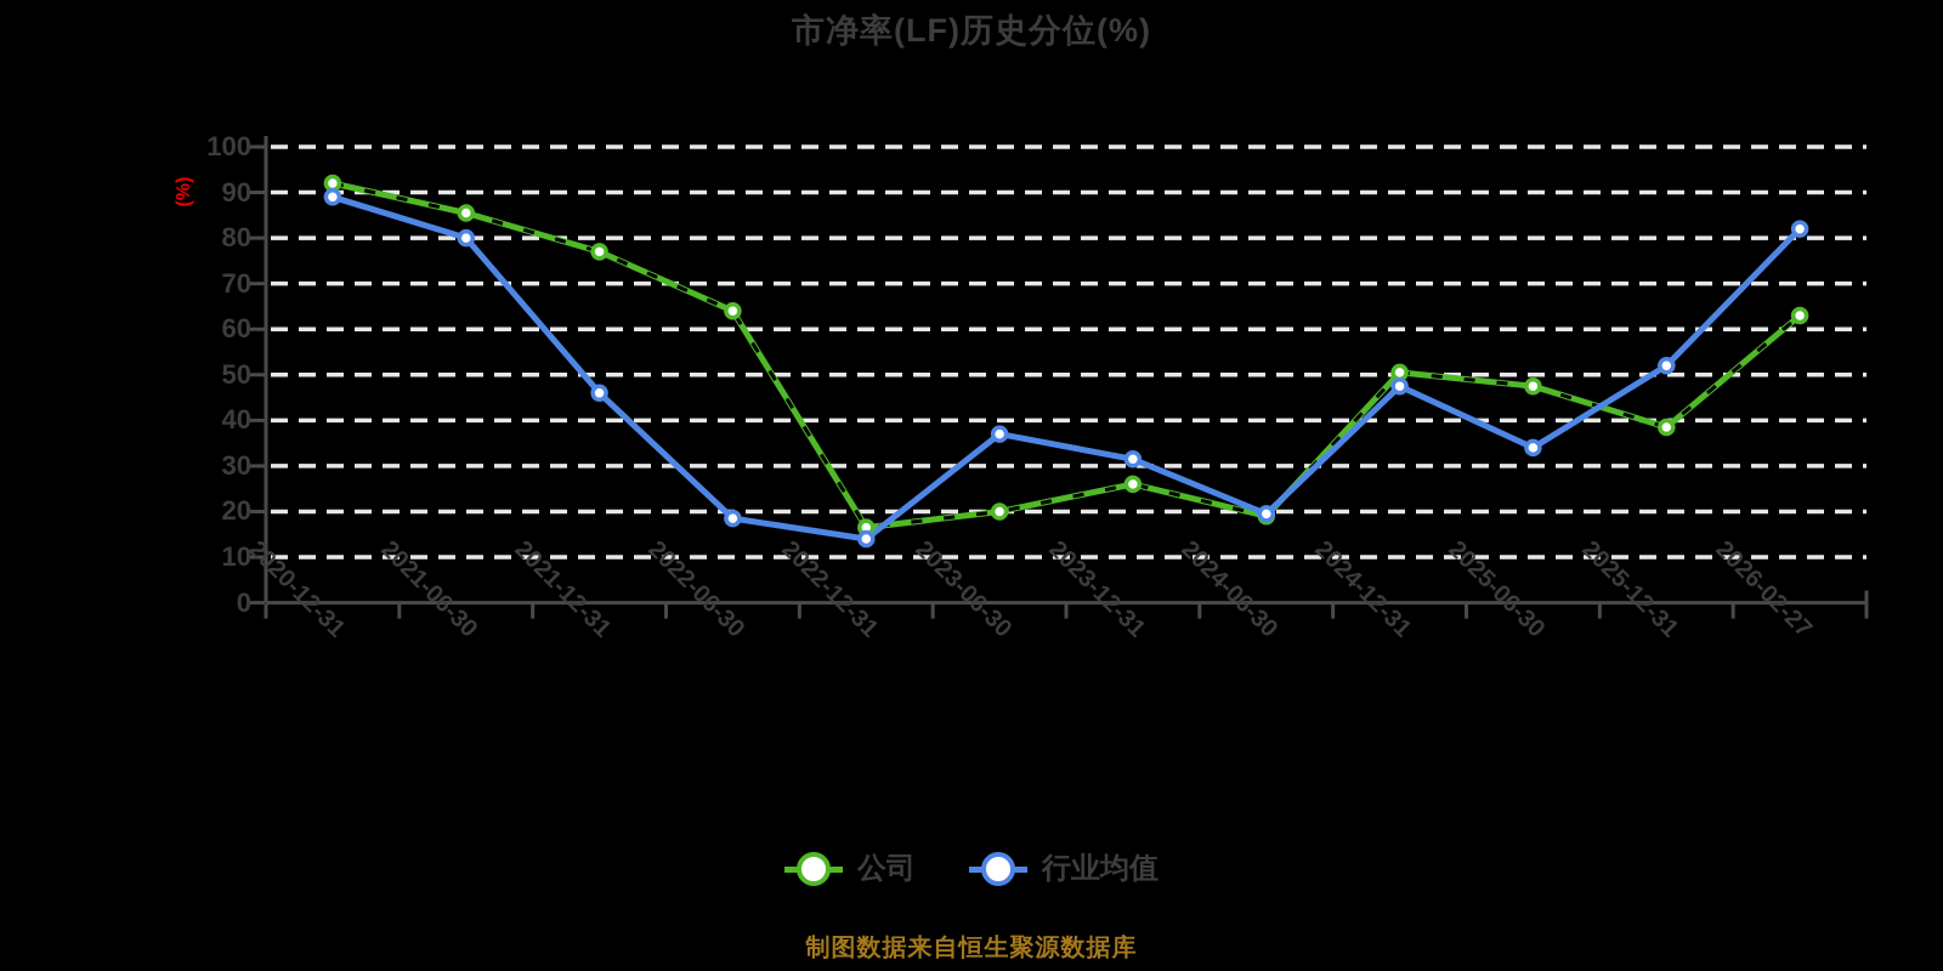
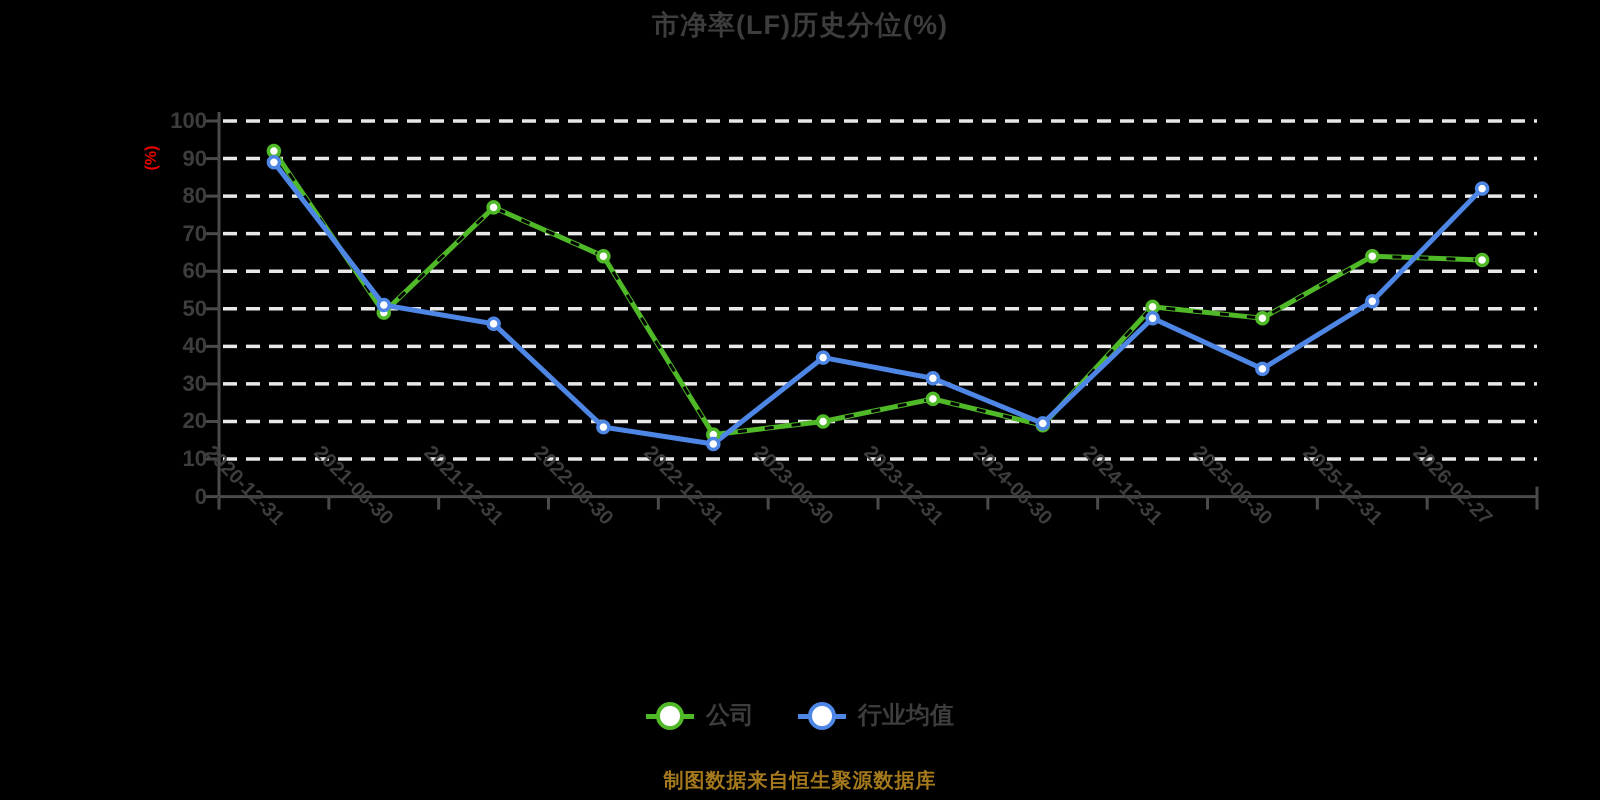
公司/2021-06-30: 86 -> 49
行业均值/2021-06-30: 80 -> 51
公司/2025-12-31: 38 -> 64
